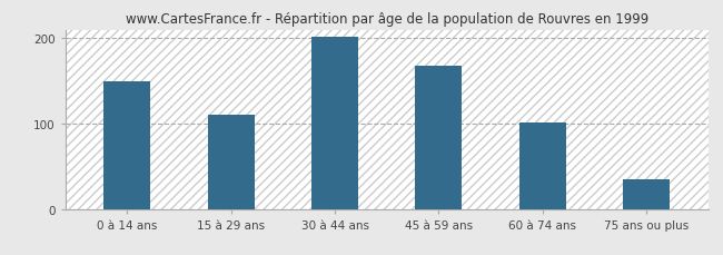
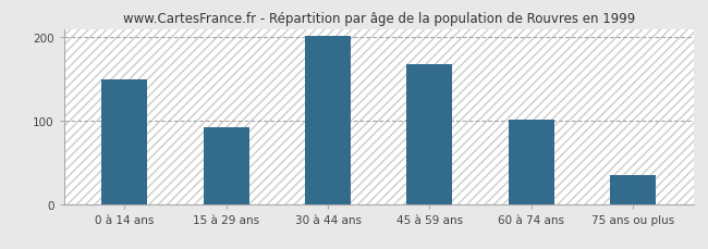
15 à 29 ans: 110 -> 92
